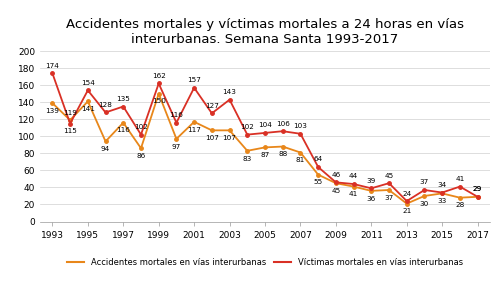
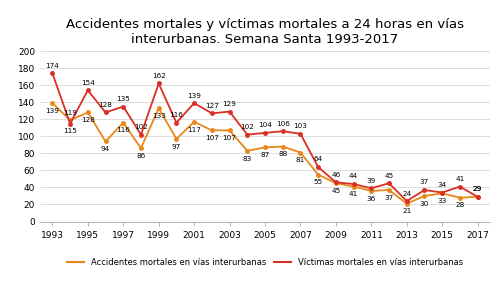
Accidentes mortales en vías interurbanas/1995: 141 -> 128
Accidentes mortales en vías interurbanas/1999: 150 -> 133
Víctimas mortales en vías interurbanas/2001: 157 -> 139
Víctimas mortales en vías interurbanas/2003: 143 -> 129
